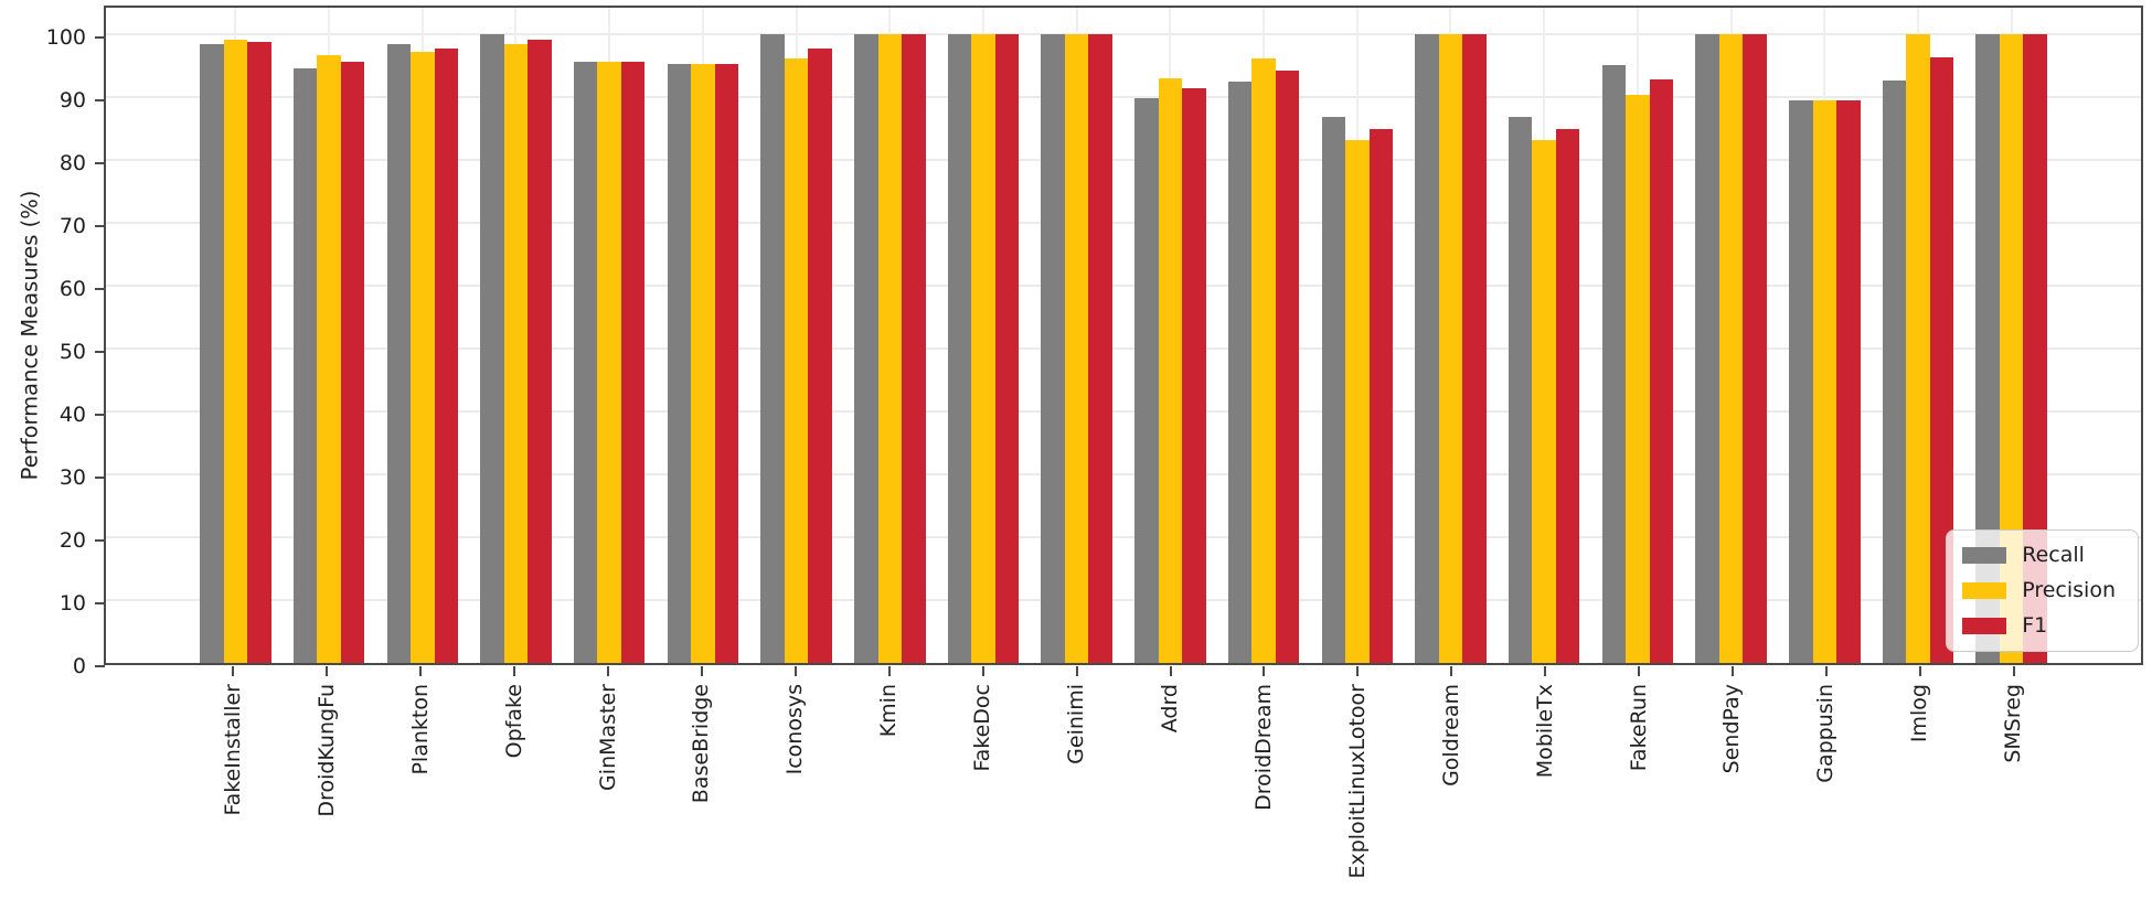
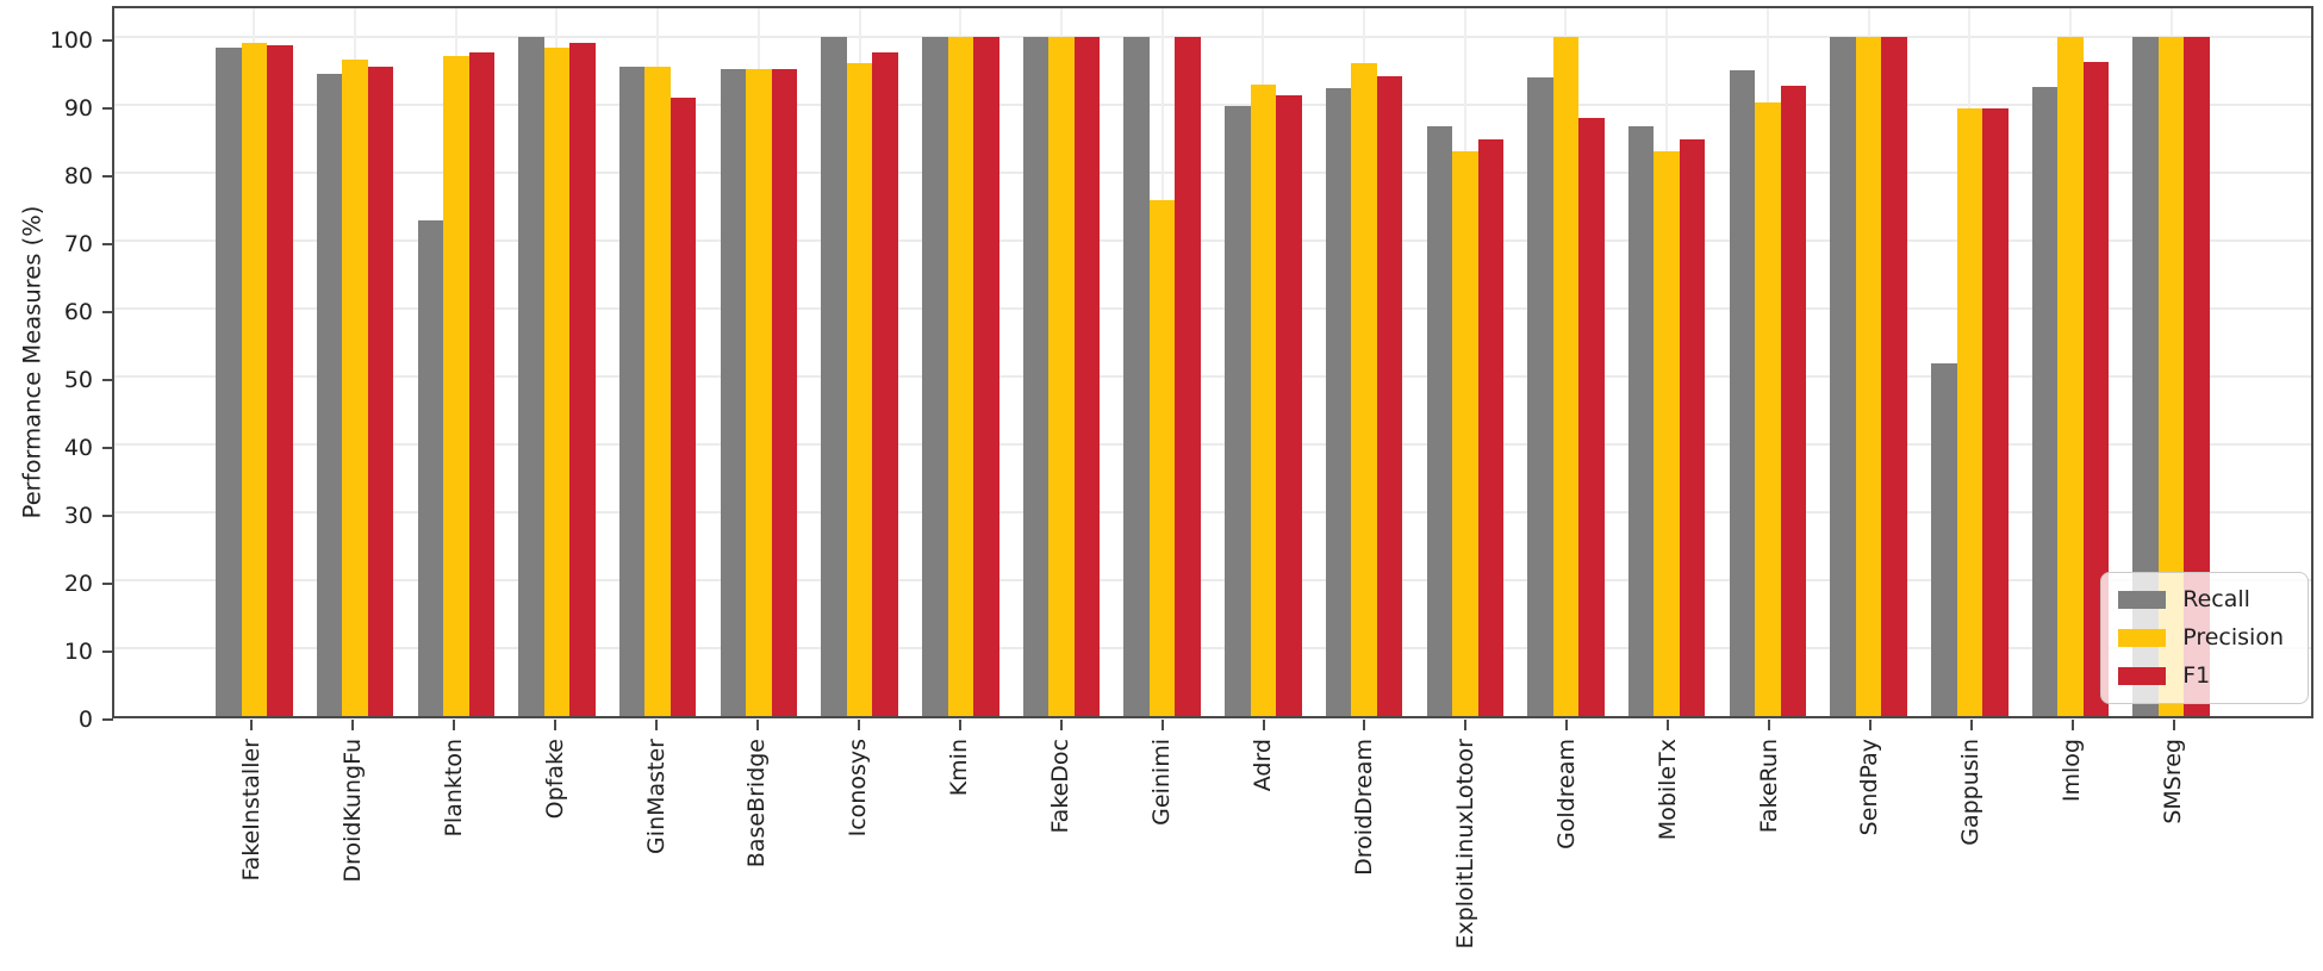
Recall/Plankton: 98 -> 73
F1/GinMaster: 96 -> 91
Precision/Geinimi: 100 -> 76
Recall/Goldream: 100 -> 94
F1/Goldream: 100 -> 88
Recall/Gappusin: 89 -> 52
